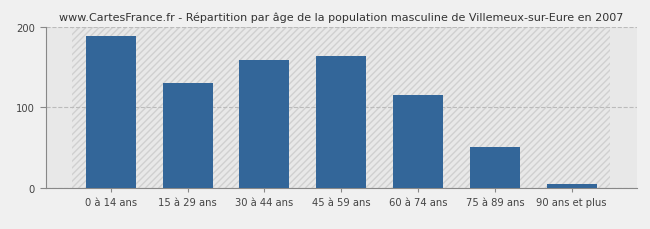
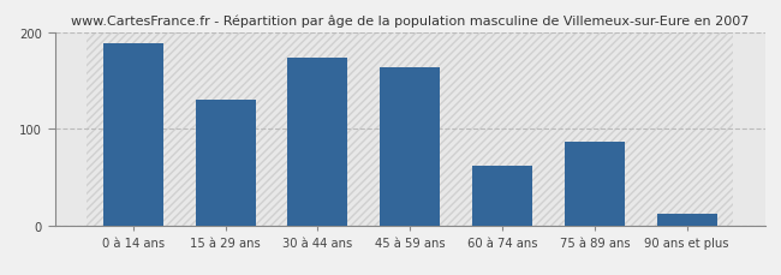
30 à 44 ans: 158 -> 174
60 à 74 ans: 115 -> 62
75 à 89 ans: 50 -> 86
90 ans et plus: 5 -> 12
